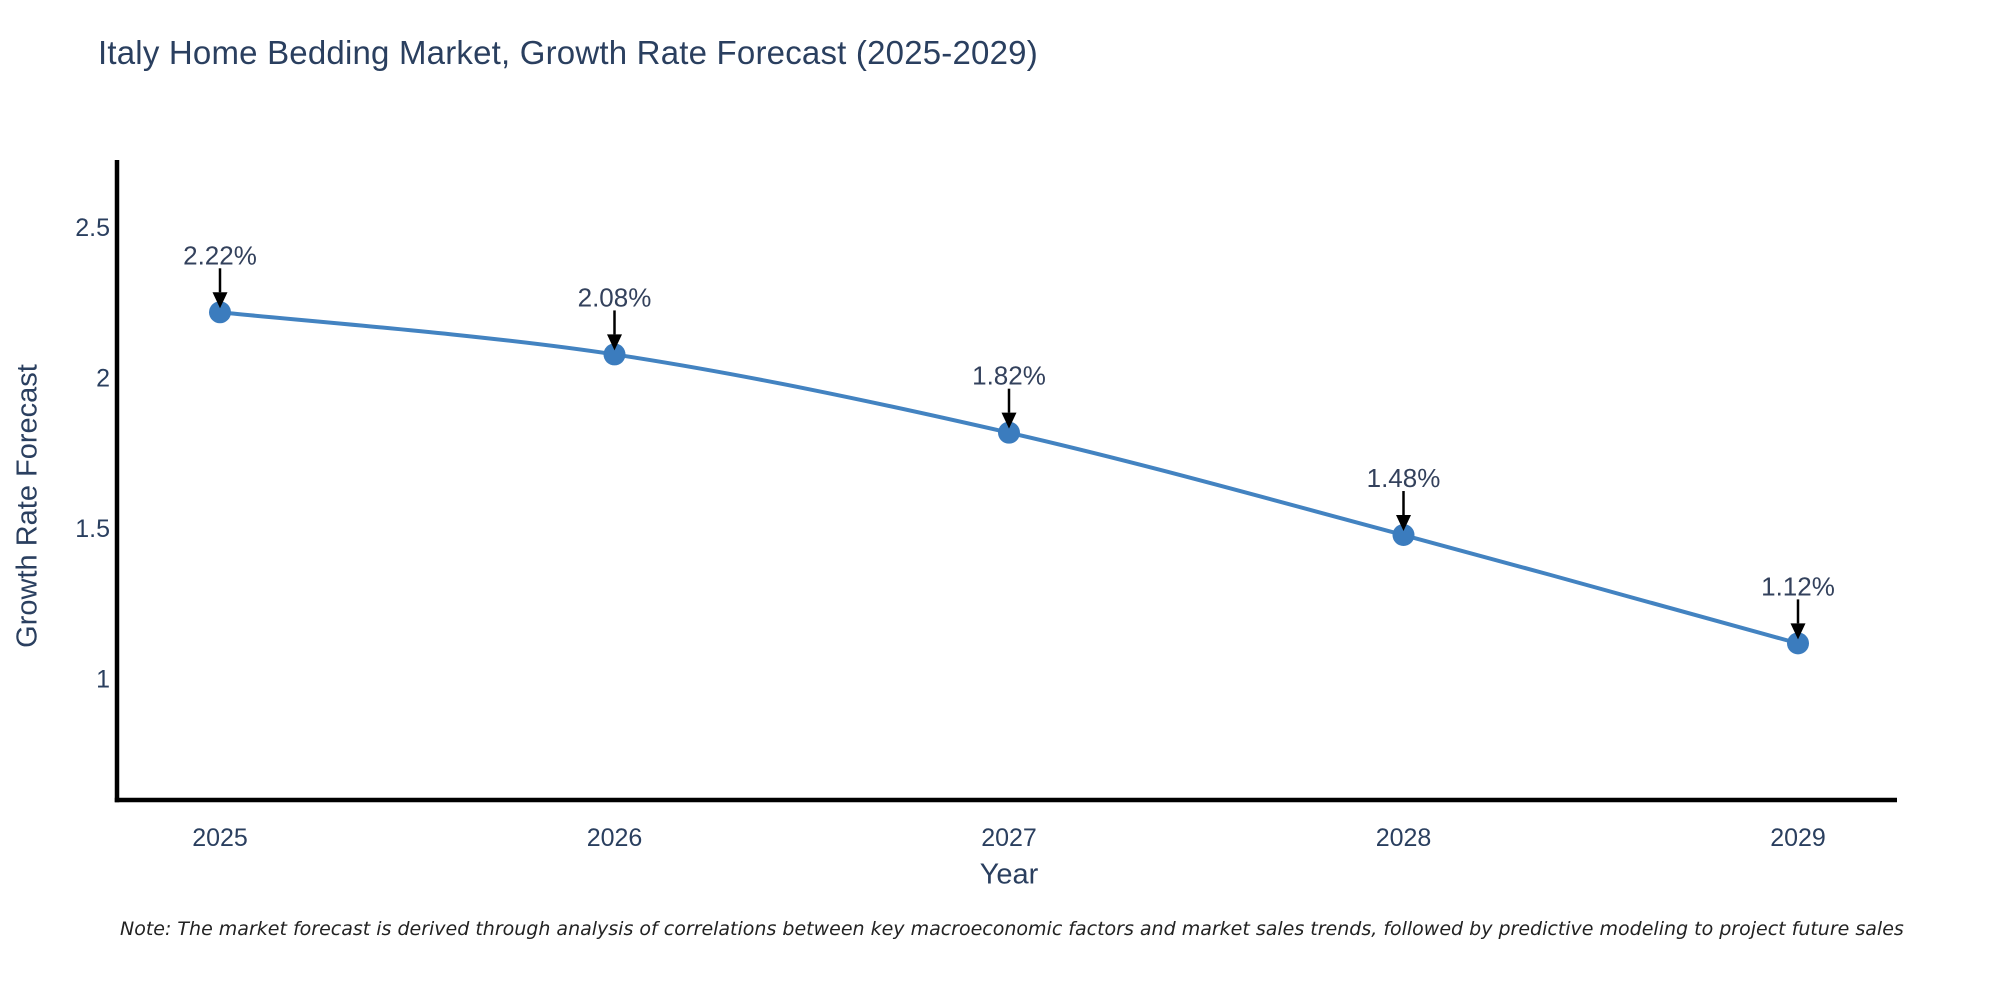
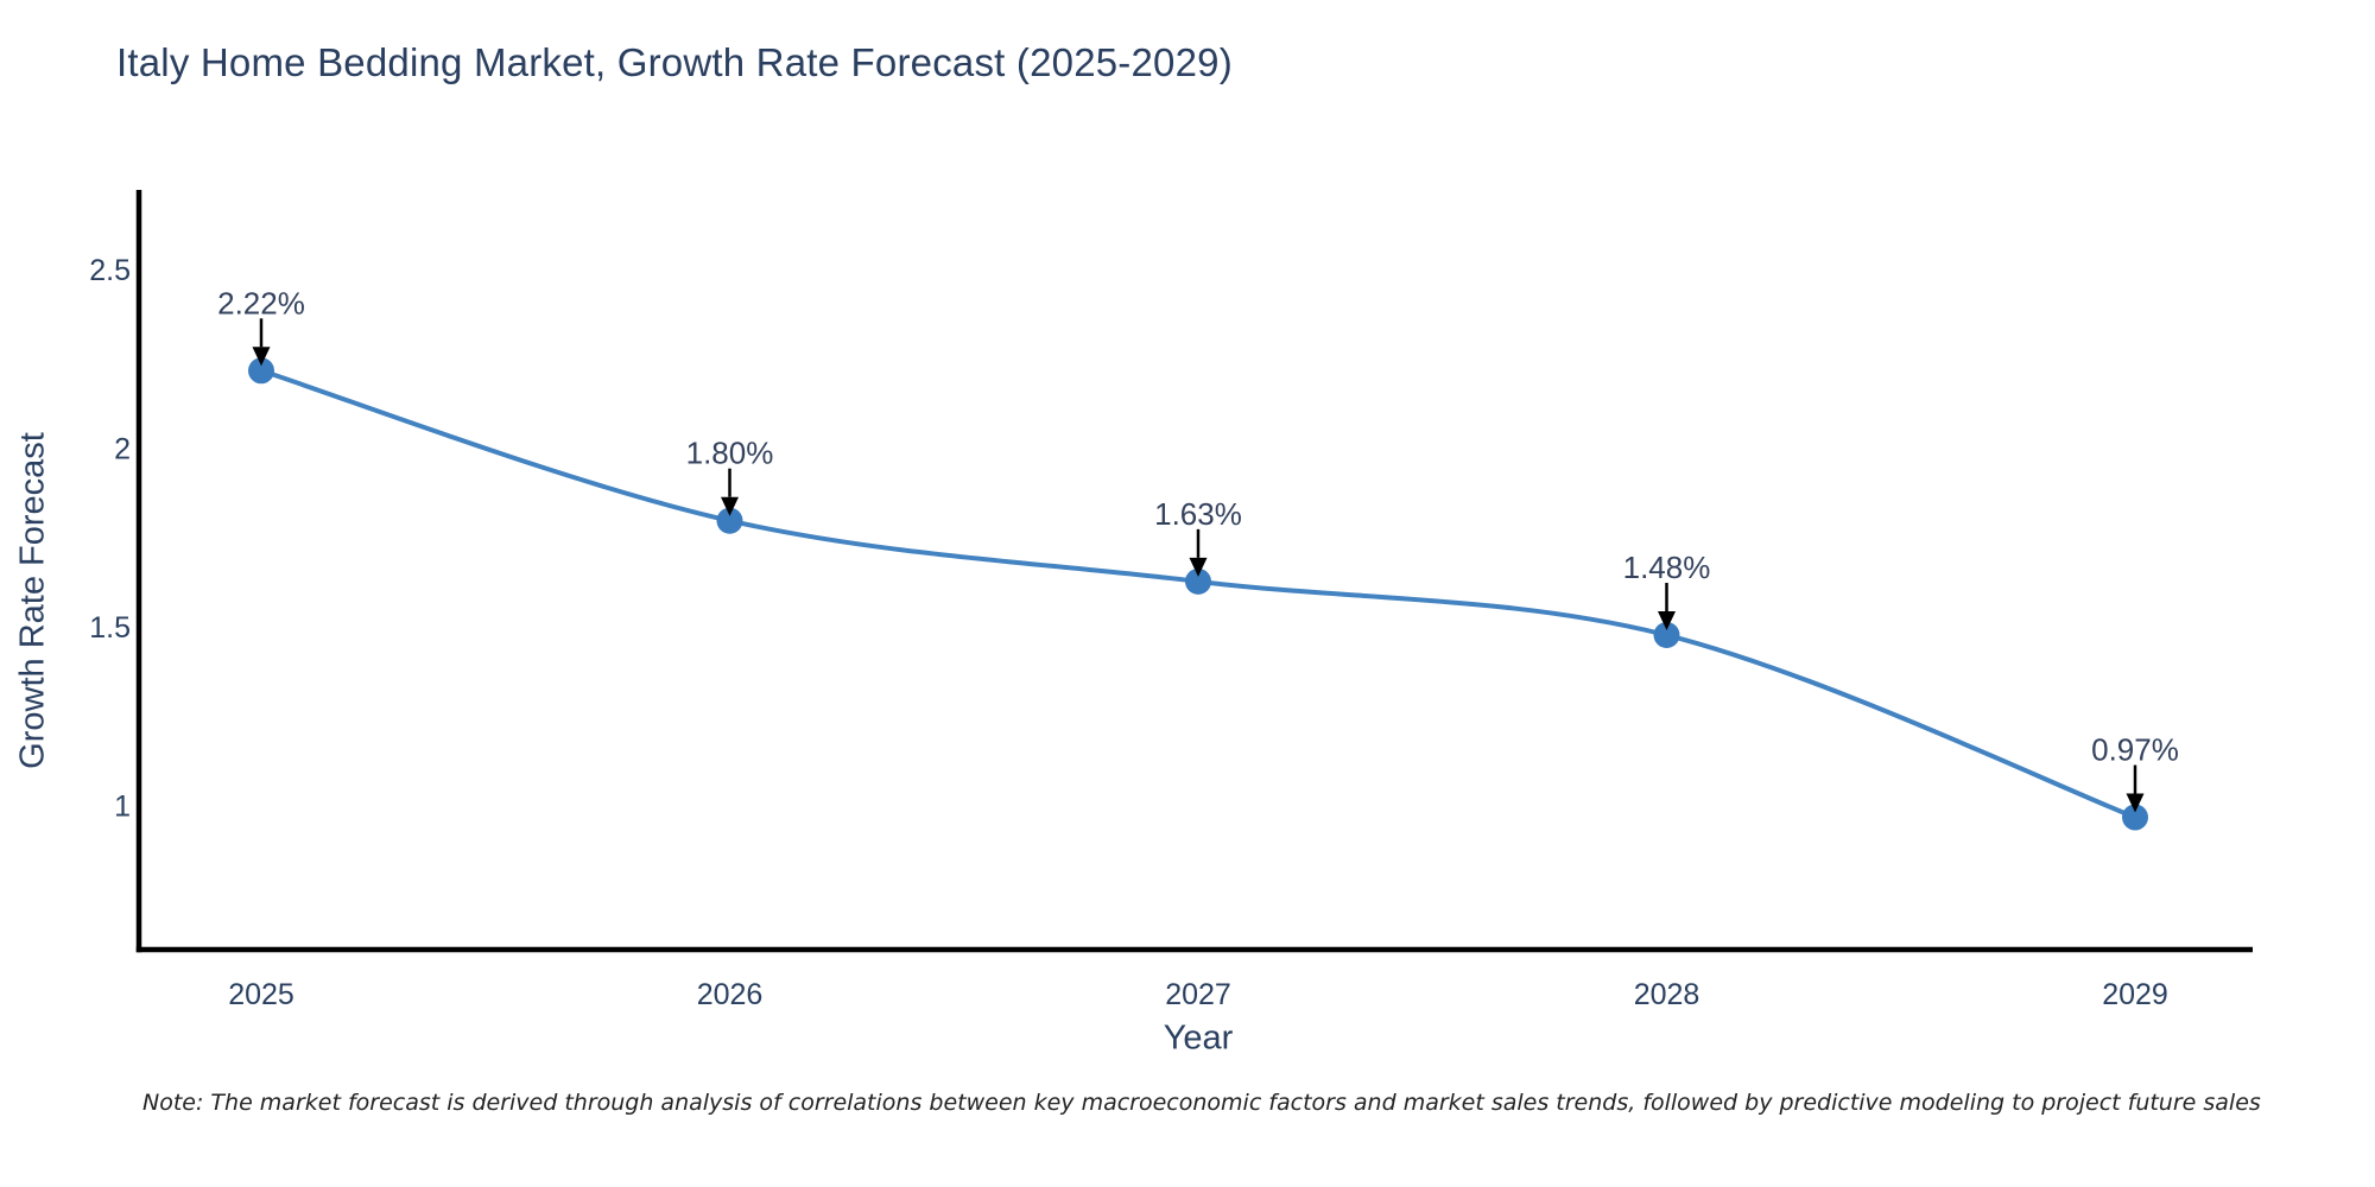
2026: 2.08% -> 1.80%
2027: 1.82% -> 1.63%
2029: 1.12% -> 0.97%
